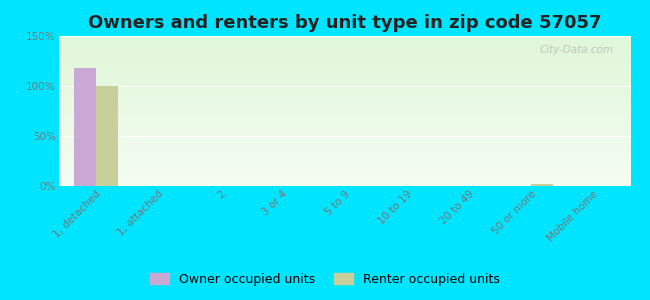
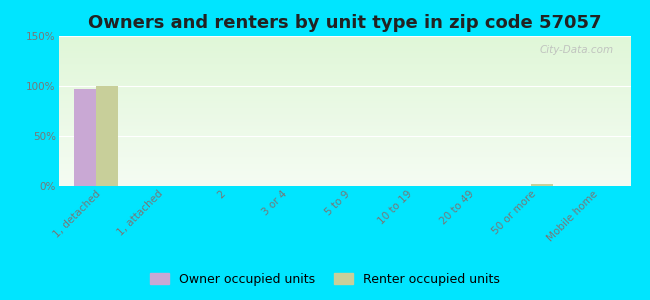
Owner occupied units/1, detached: 118% -> 97%
